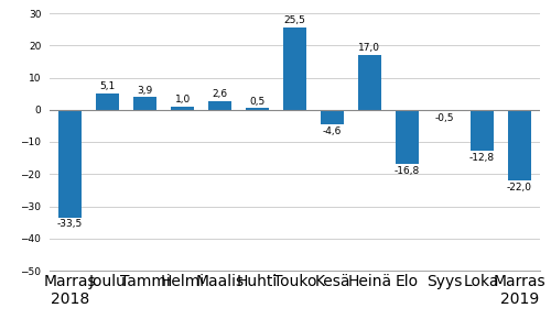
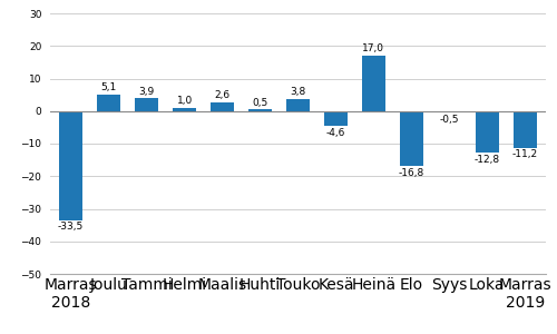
Touko: 25,5 -> 3,8
Marras 2019: -22,0 -> -11,2
